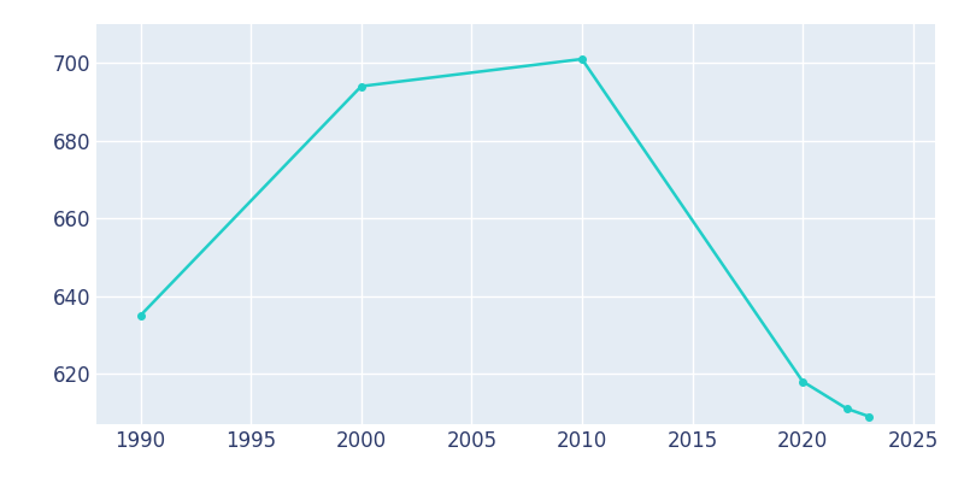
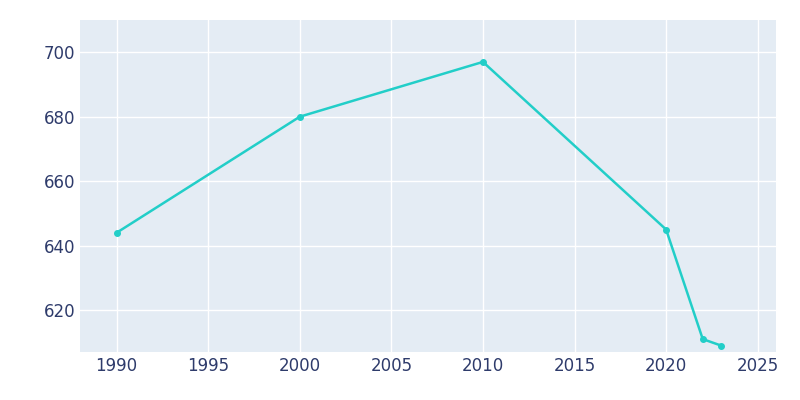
1990: 635 -> 644
2000: 694 -> 680
2010: 701 -> 697
2020: 618 -> 645
